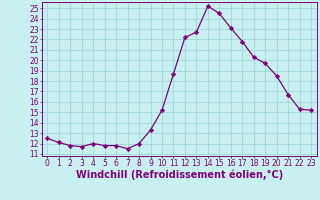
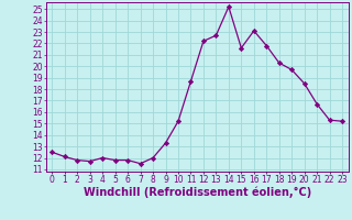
15: 24.5 -> 21.6
